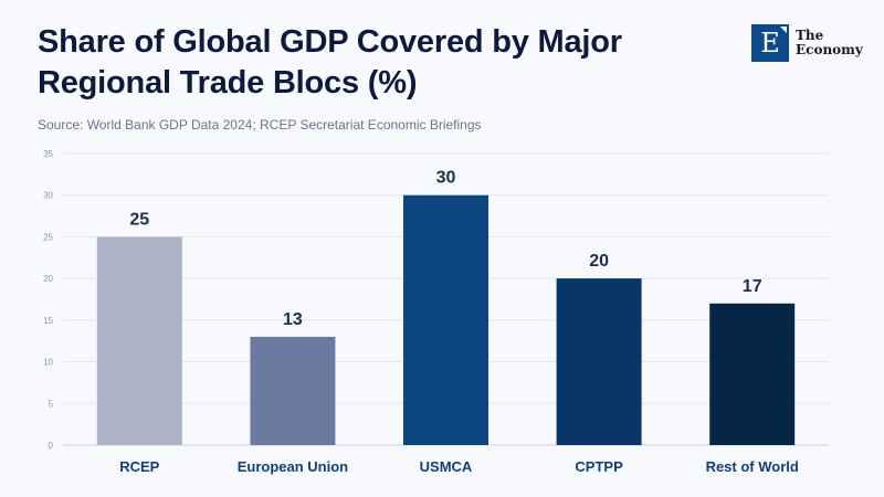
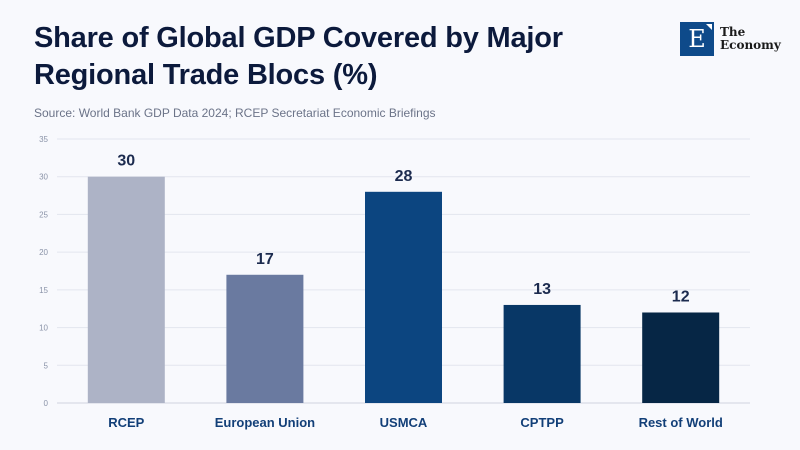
RCEP: 25 -> 30
European Union: 13 -> 17
USMCA: 30 -> 28
CPTPP: 20 -> 13
Rest of World: 17 -> 12
